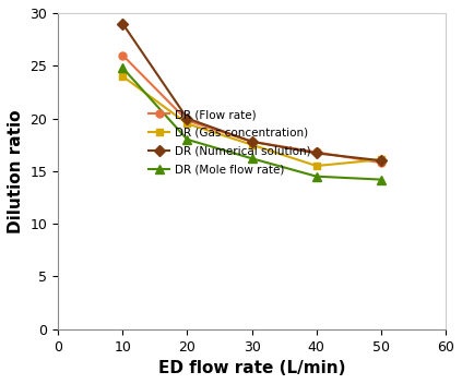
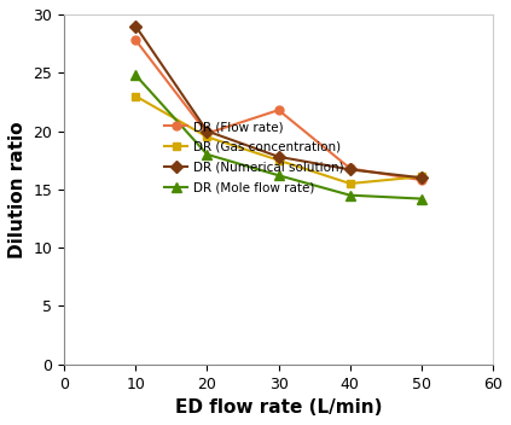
DR (Flow rate)/10: 26.0 -> 27.8
DR (Gas concentration)/10: 24.0 -> 23.0
DR (Flow rate)/30: 17.8 -> 21.8
